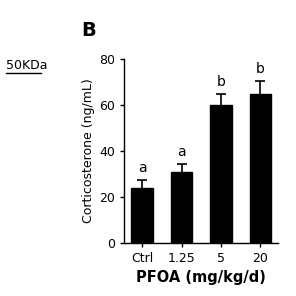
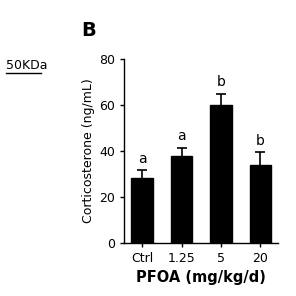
Ctrl: 24 -> 28
1.25: 31 -> 38
20: 65 -> 34
